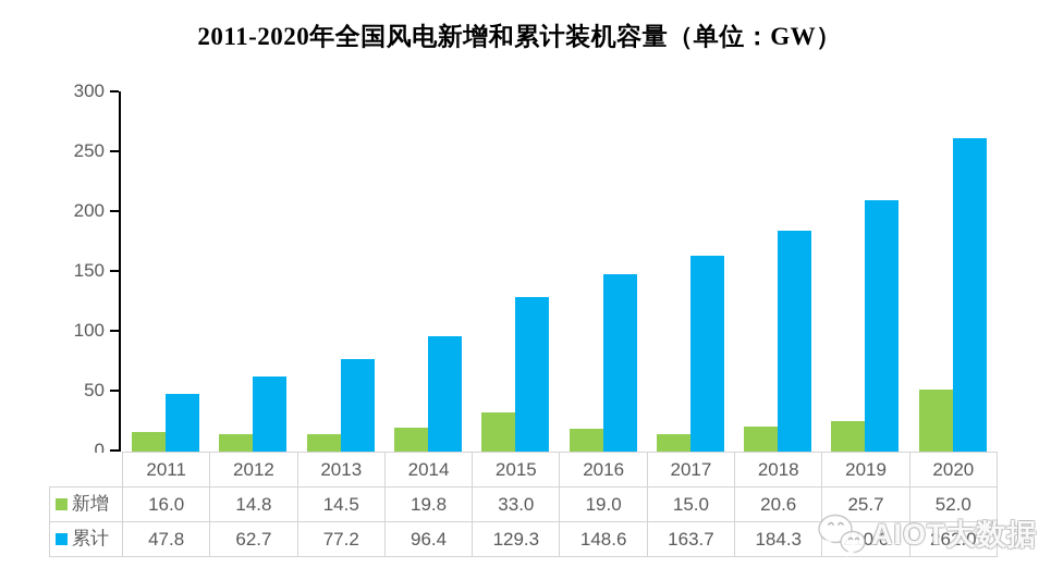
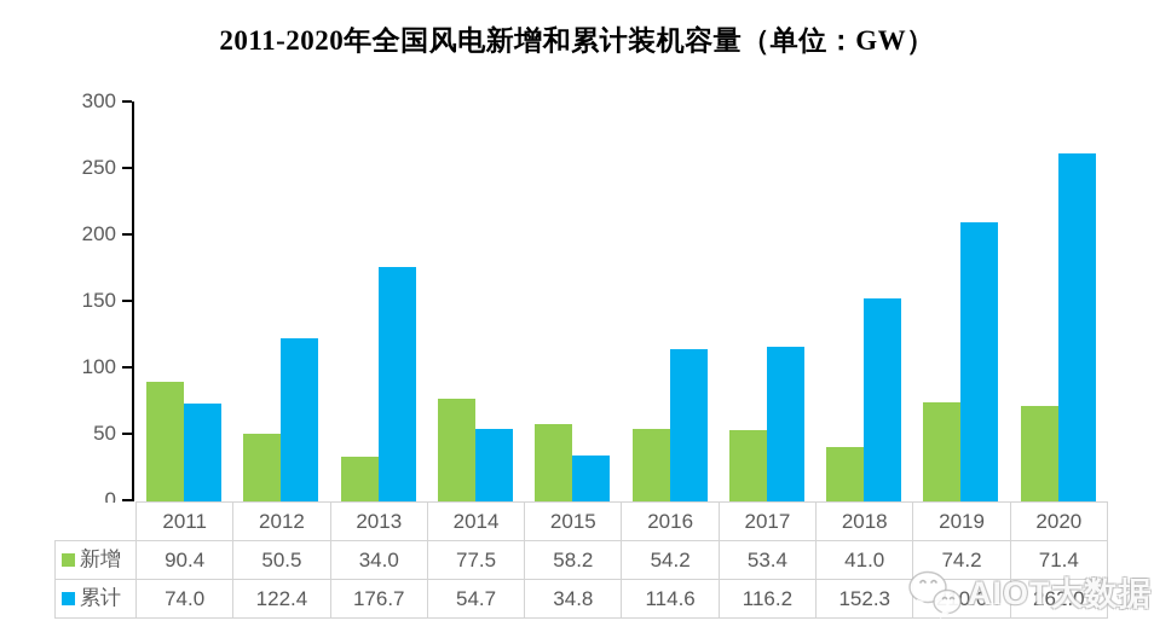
新增/2011: 16.0 -> 90.4
累计/2011: 47.8 -> 74.0
新增/2012: 14.8 -> 50.5
累计/2012: 62.7 -> 122.4
新增/2013: 14.5 -> 34.0
累计/2013: 77.2 -> 176.7
新增/2014: 19.8 -> 77.5
累计/2014: 96.4 -> 54.7
新增/2015: 33.0 -> 58.2
累计/2015: 129.3 -> 34.8
新增/2016: 19.0 -> 54.2
累计/2016: 148.6 -> 114.6
新增/2017: 15.0 -> 53.4
累计/2017: 163.7 -> 116.2
新增/2018: 20.6 -> 41.0
累计/2018: 184.3 -> 152.3
新增/2019: 25.7 -> 74.2
新增/2020: 52.0 -> 71.4
